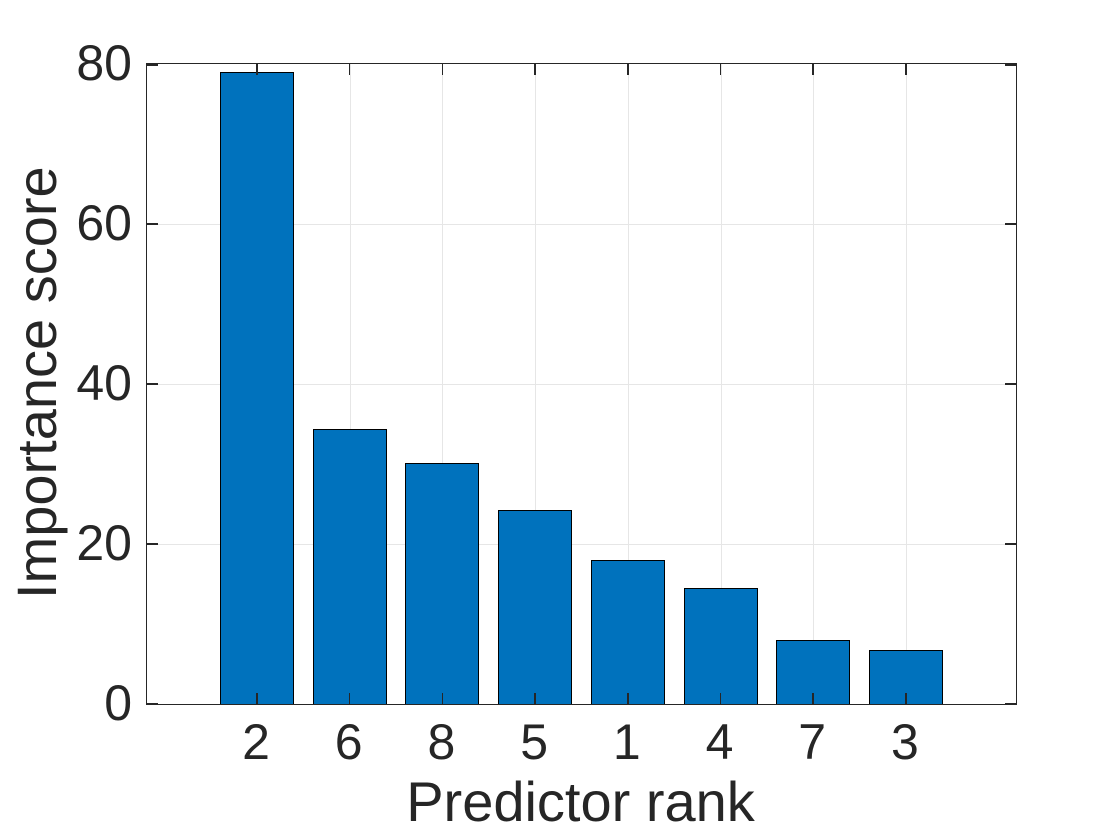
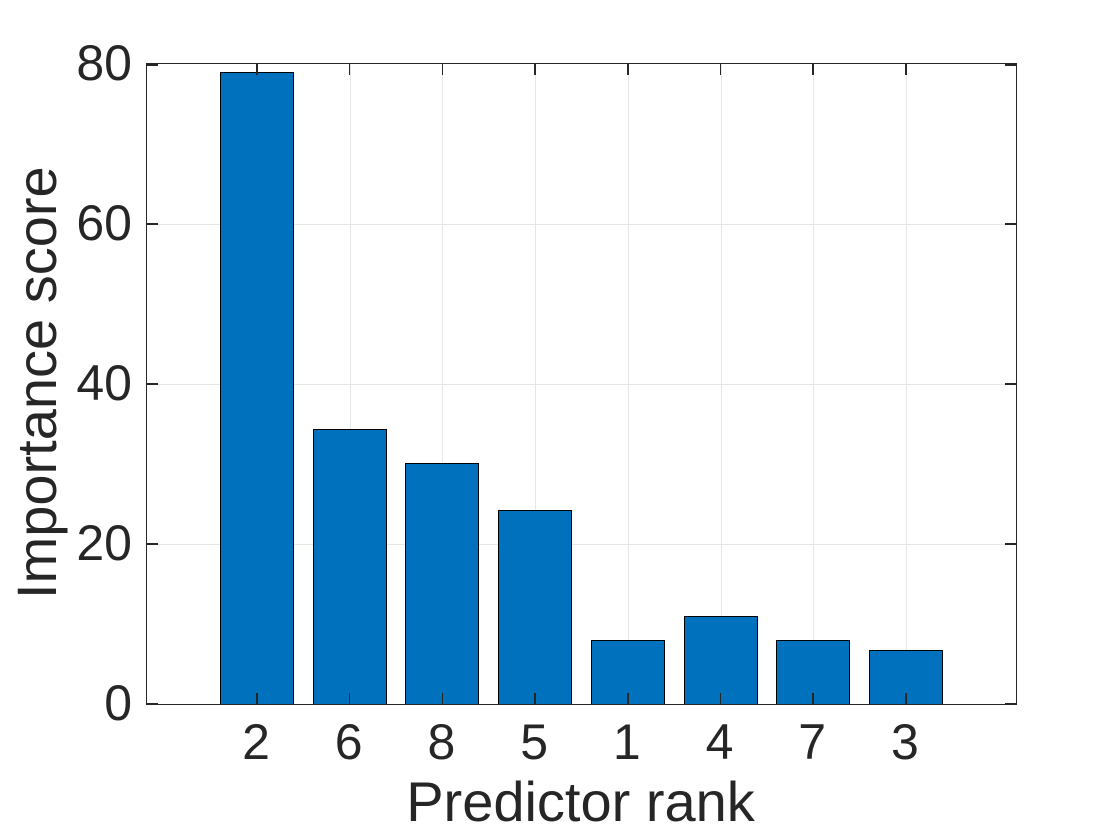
1: 18 -> 8
4: 14 -> 11
